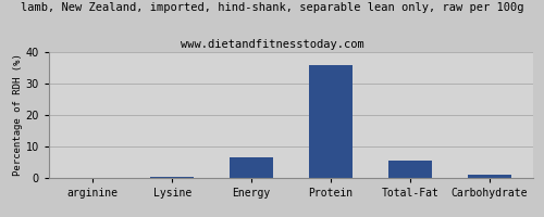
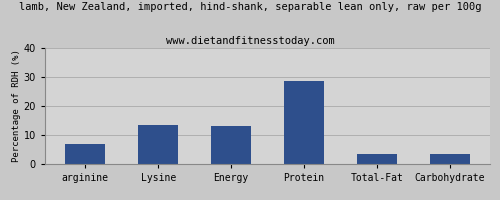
arginine: 0.1 -> 7.0
Lysine: 0.4 -> 13.5
Energy: 6.5 -> 13.0
Protein: 36.0 -> 28.5
Total-Fat: 5.5 -> 3.5
Carbohydrate: 1.2 -> 3.5
